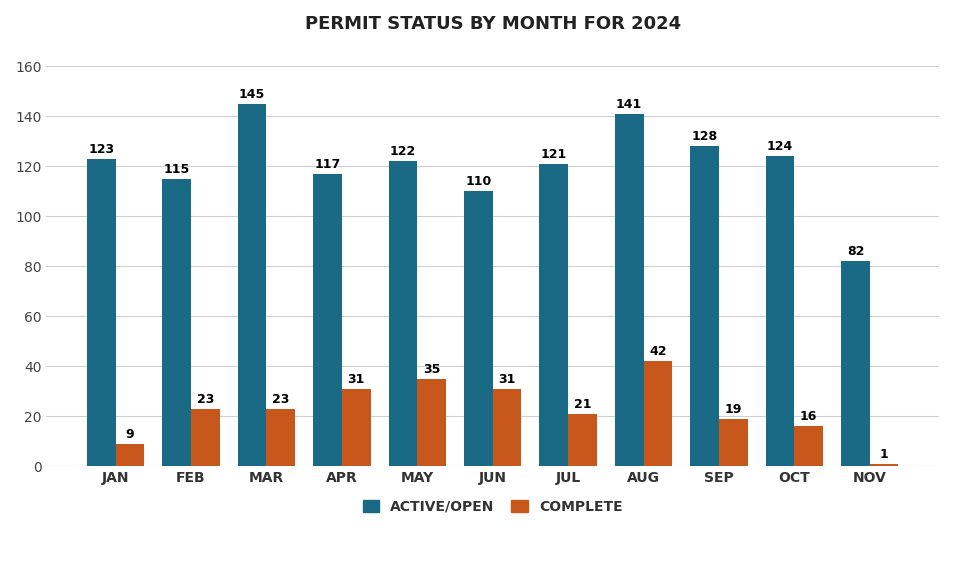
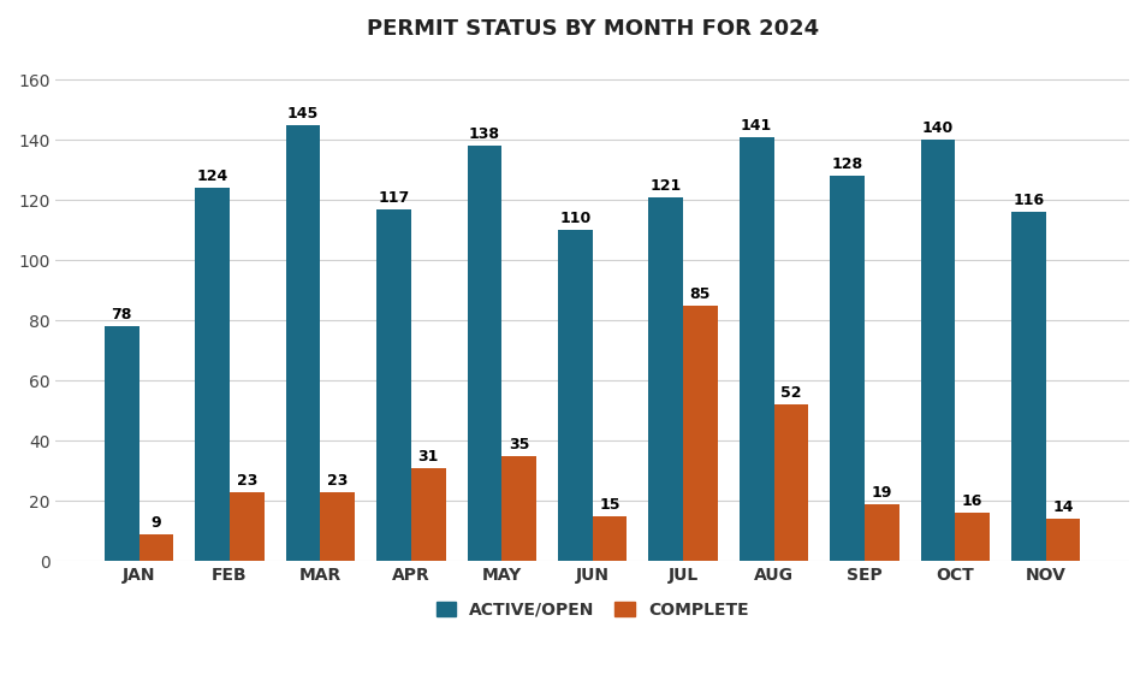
ACTIVE/OPEN/JAN: 123 -> 78
ACTIVE/OPEN/FEB: 115 -> 124
ACTIVE/OPEN/MAY: 122 -> 138
COMPLETE/JUN: 31 -> 15
COMPLETE/JUL: 21 -> 85
COMPLETE/AUG: 42 -> 52
ACTIVE/OPEN/OCT: 124 -> 140
ACTIVE/OPEN/NOV: 82 -> 116
COMPLETE/NOV: 1 -> 14
